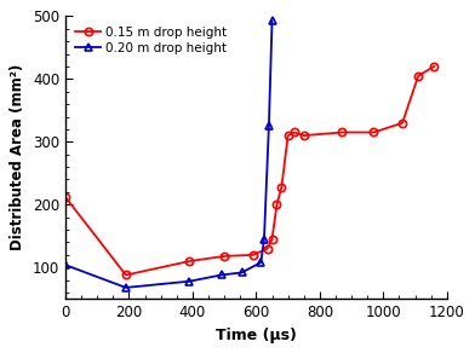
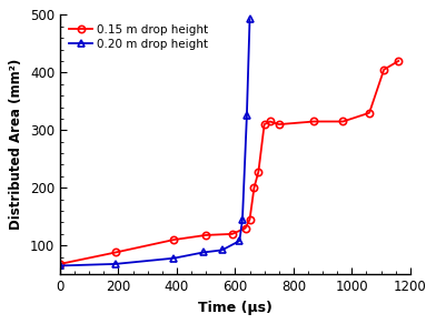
0.15 m drop height/0: 212 -> 68
0.20 m drop height/0: 104 -> 65
